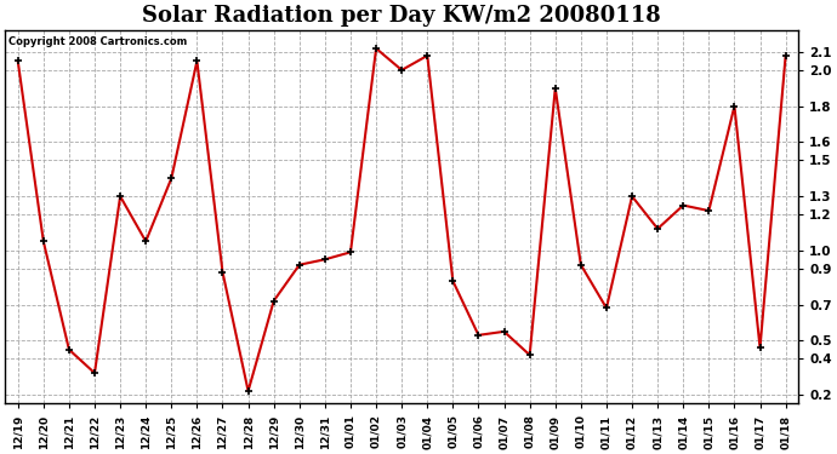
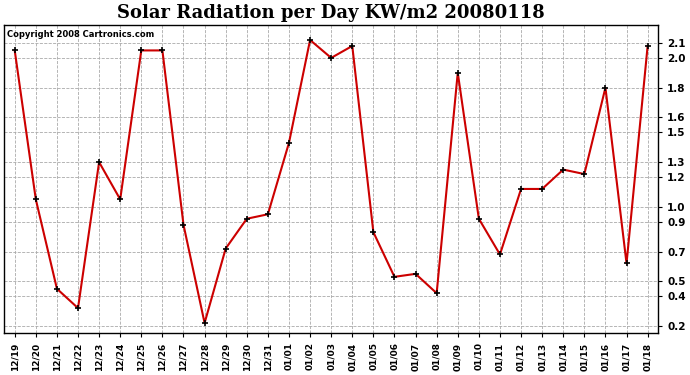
12/25: 1.40 -> 2.05
01/01: 0.99 -> 1.43
01/12: 1.30 -> 1.12
01/17: 0.46 -> 0.62
